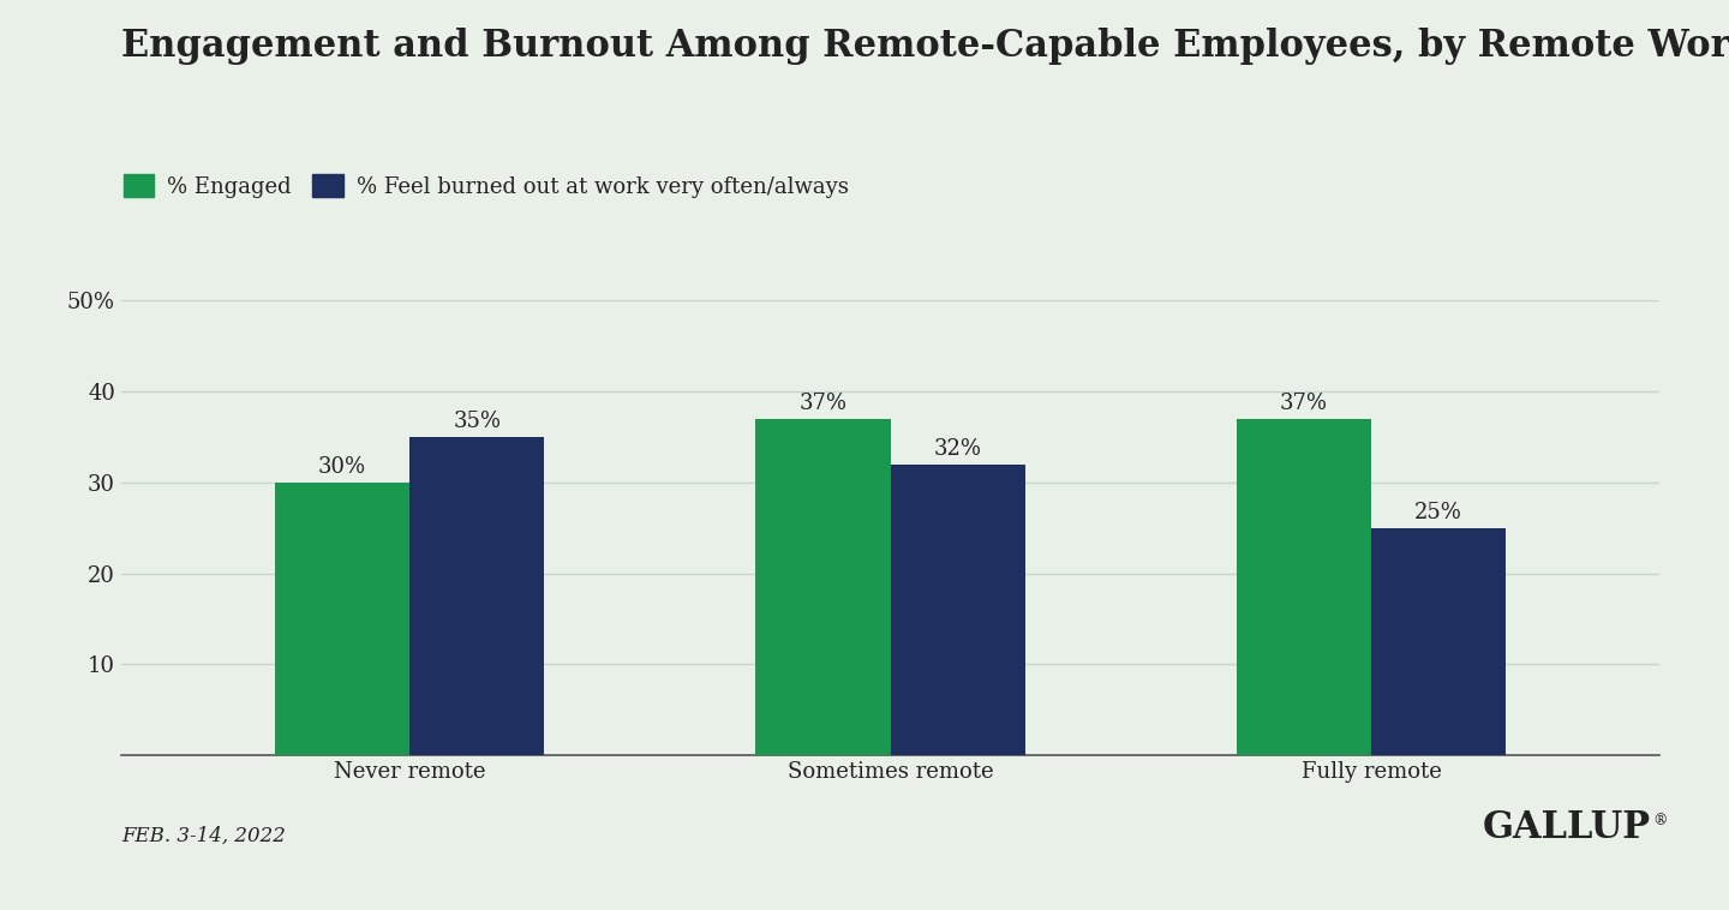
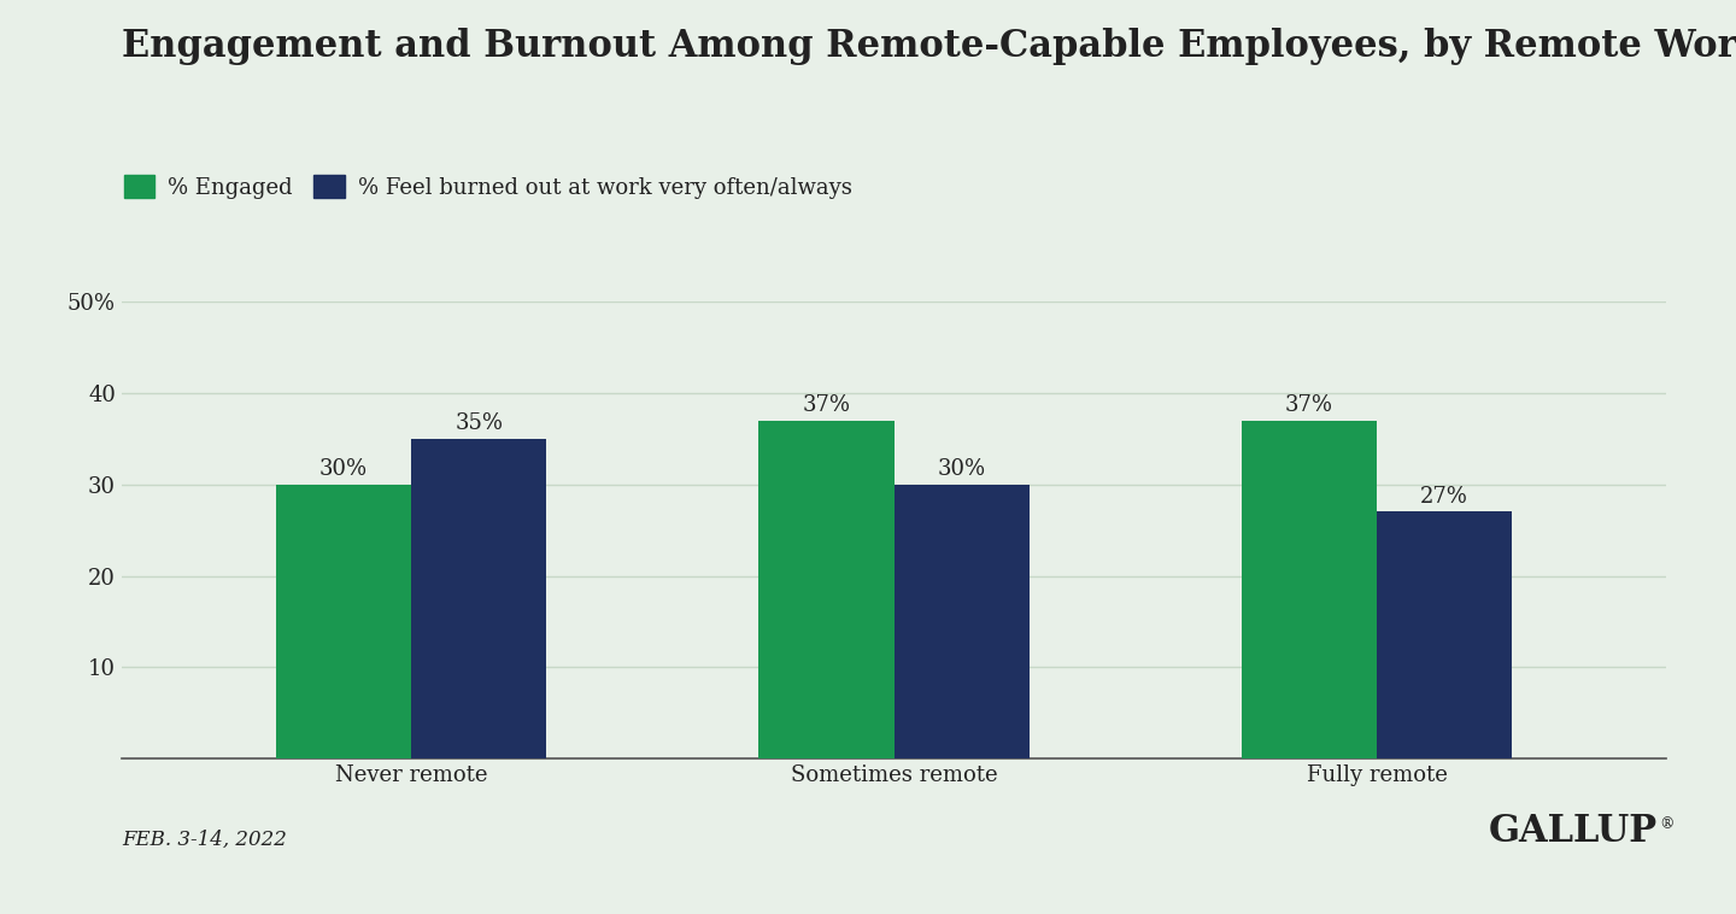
% Feel burned out at work very often/always/Sometimes remote: 32% -> 30%
% Feel burned out at work very often/always/Fully remote: 25% -> 27%
